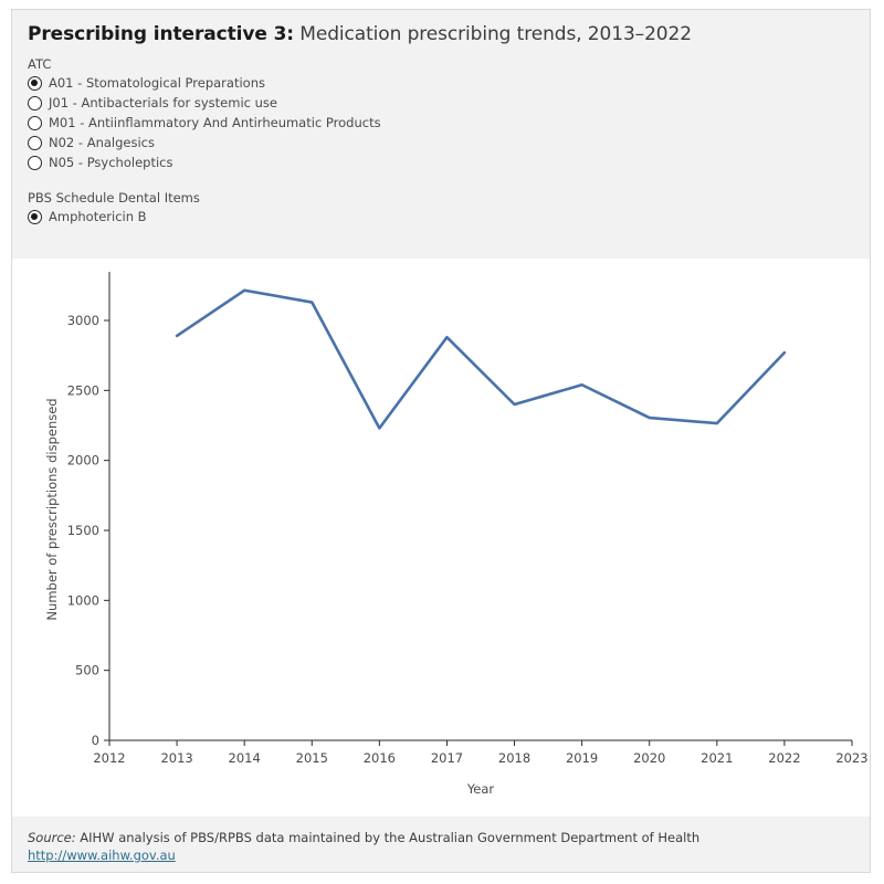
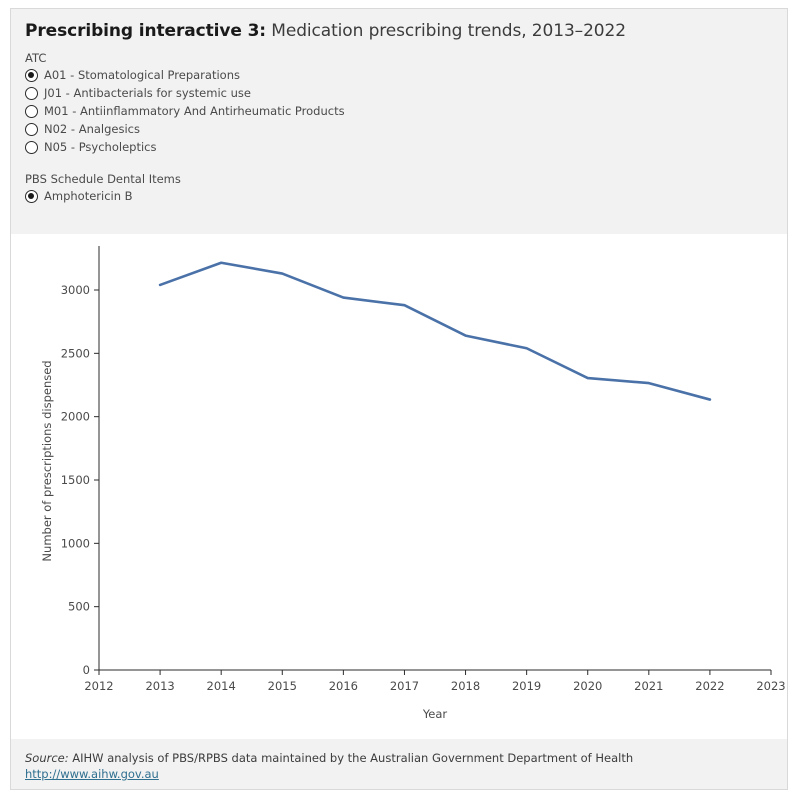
2013: 2890 -> 3040
2016: 2230 -> 2940
2018: 2400 -> 2640
2022: 2770 -> 2140
